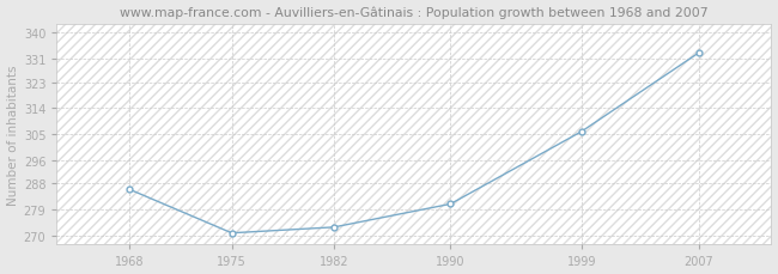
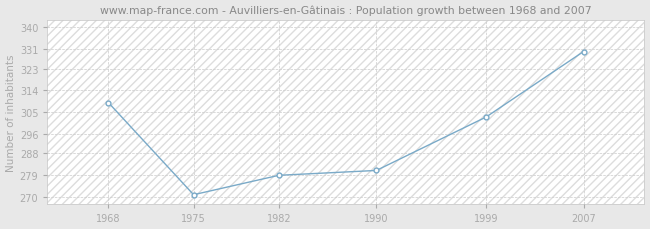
1968: 286 -> 309
1982: 273 -> 279
1999: 306 -> 303
2007: 333 -> 330
